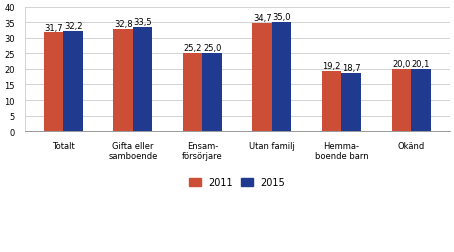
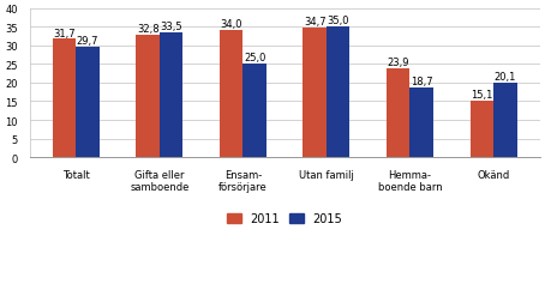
2015/Totalt: 32,2 -> 29,7
2011/Ensam- försörjare: 25,2 -> 34,0
2011/Hemma- boende barn: 19,2 -> 23,9
2011/Okänd: 20,0 -> 15,1
